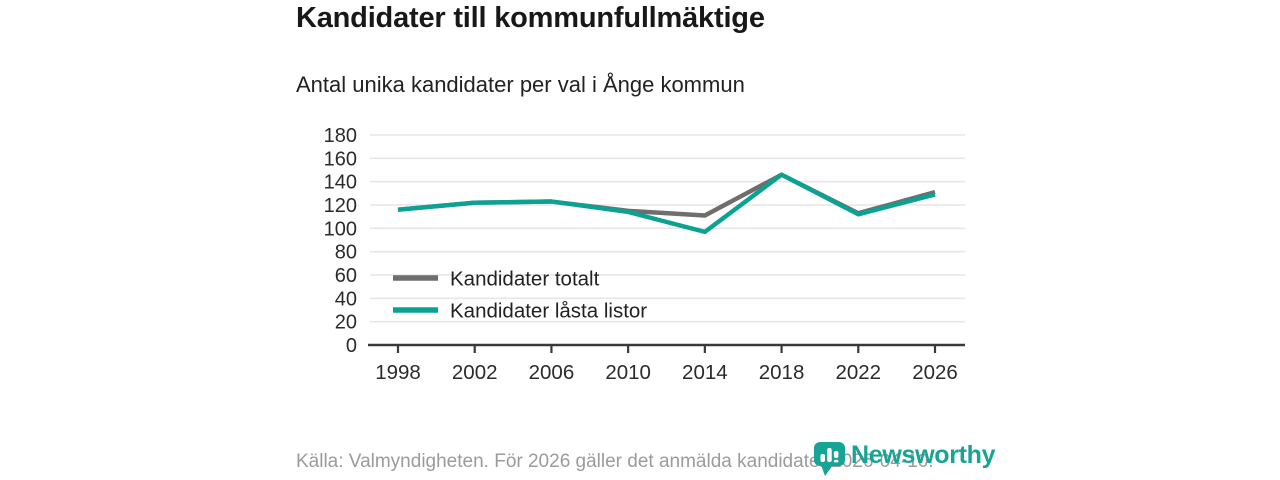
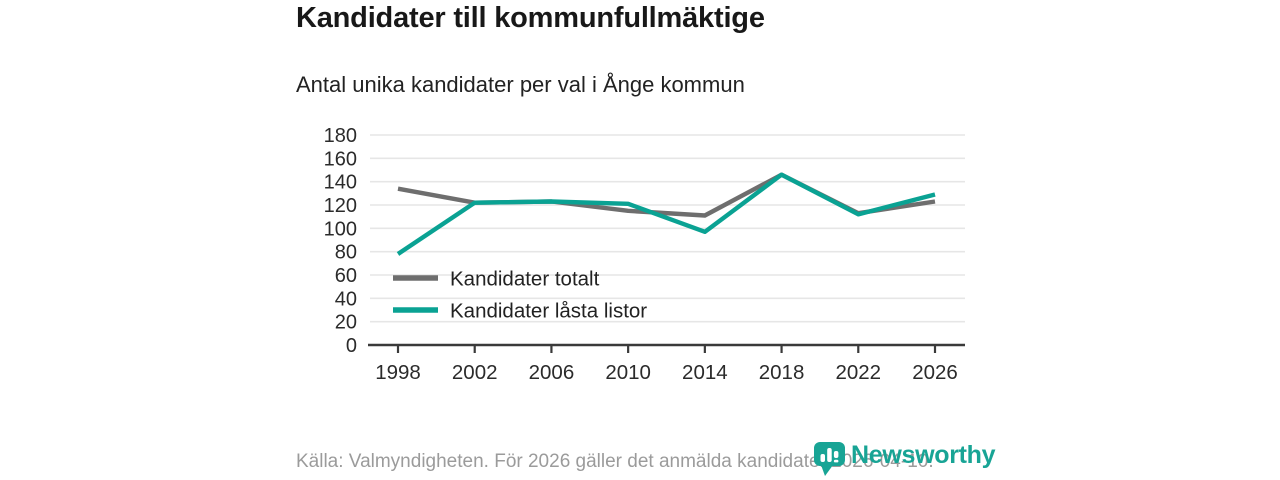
Kandidater totalt/1998: 116 -> 134
Kandidater låsta listor/1998: 116 -> 78
Kandidater låsta listor/2010: 114 -> 121
Kandidater totalt/2026: 131 -> 123
